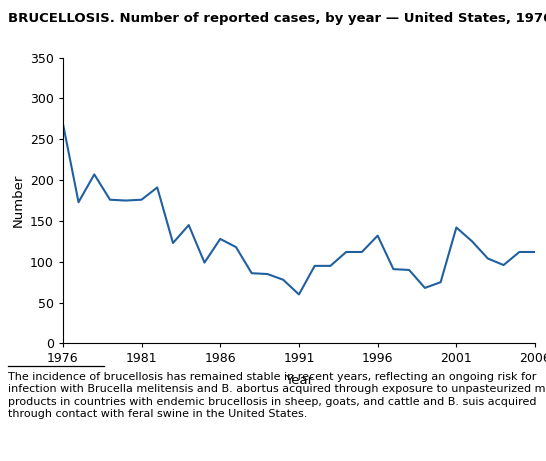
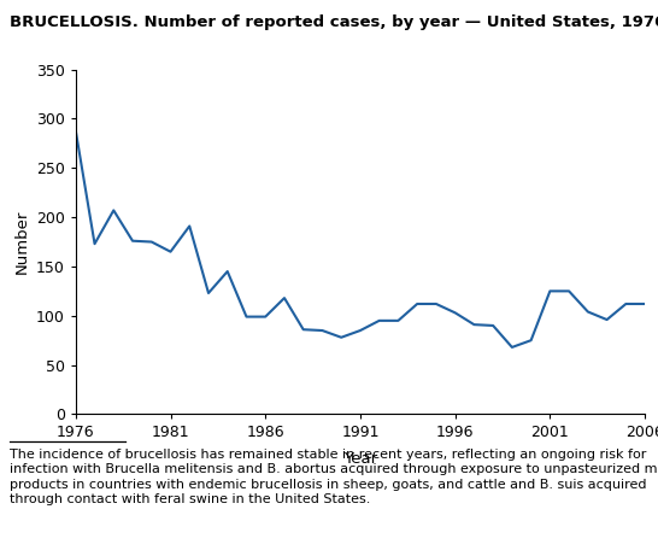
1976: 270 -> 288
1981: 176 -> 165
1986: 128 -> 99
1991: 60 -> 85
1996: 132 -> 103
2001: 142 -> 125
